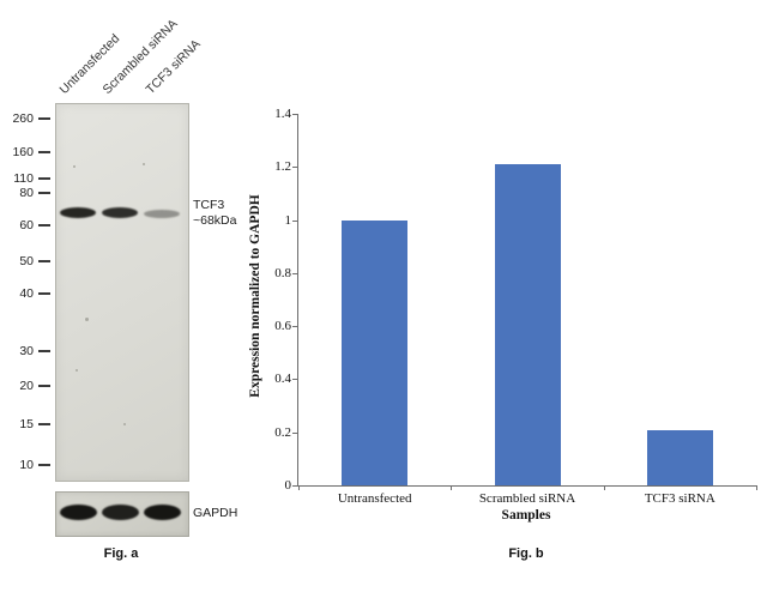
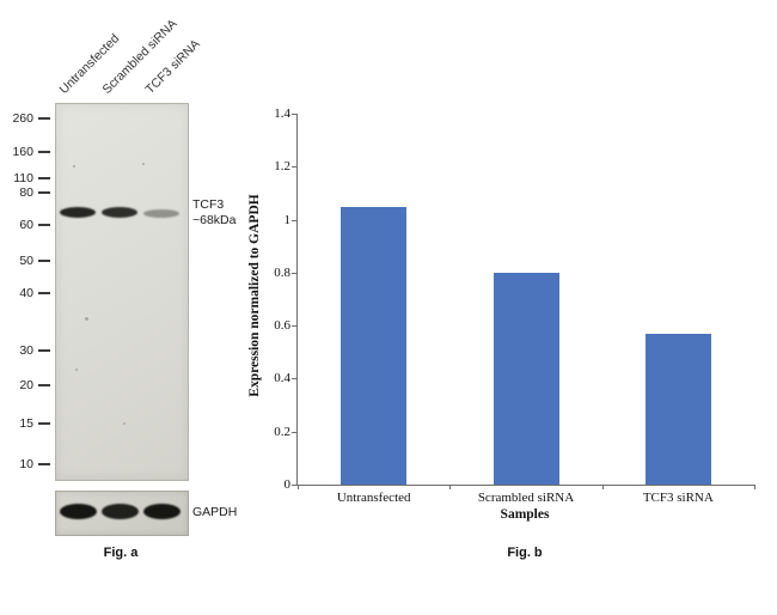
Untransfected: 1.00 -> 1.05
Scrambled siRNA: 1.21 -> 0.80
TCF3 siRNA: 0.21 -> 0.57
